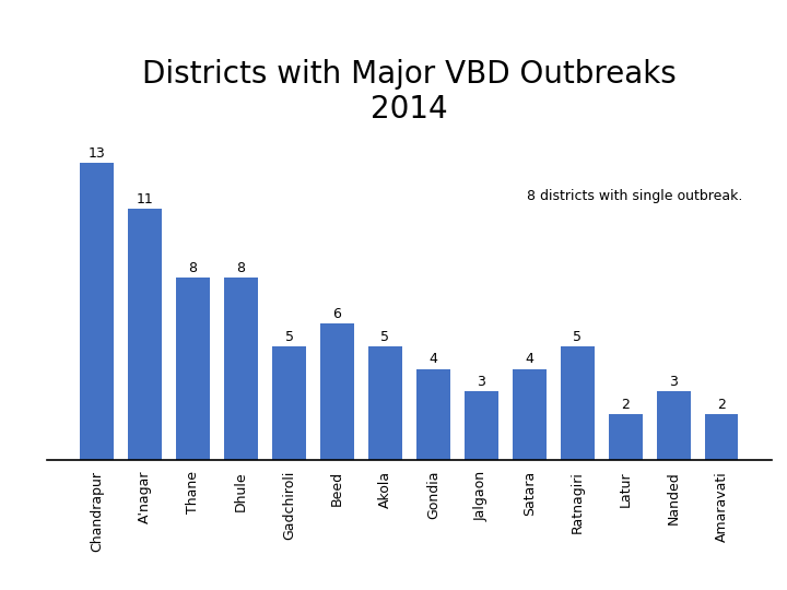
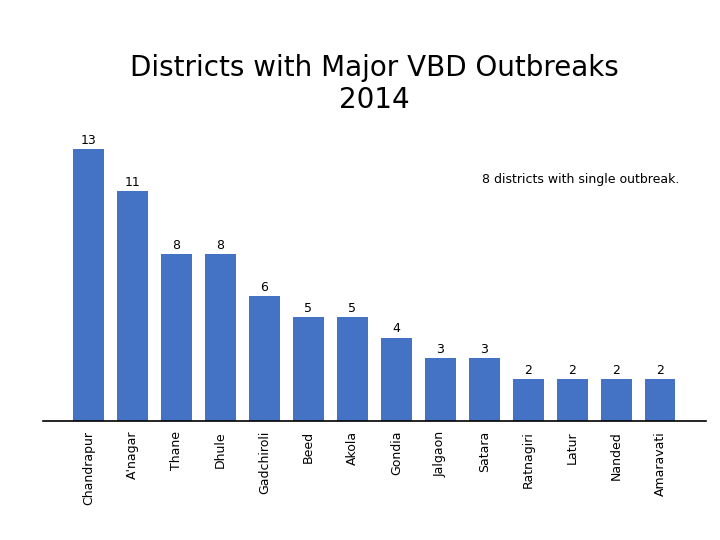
Gadchiroli: 5 -> 6
Beed: 6 -> 5
Satara: 4 -> 3
Ratnagiri: 5 -> 2
Nanded: 3 -> 2
